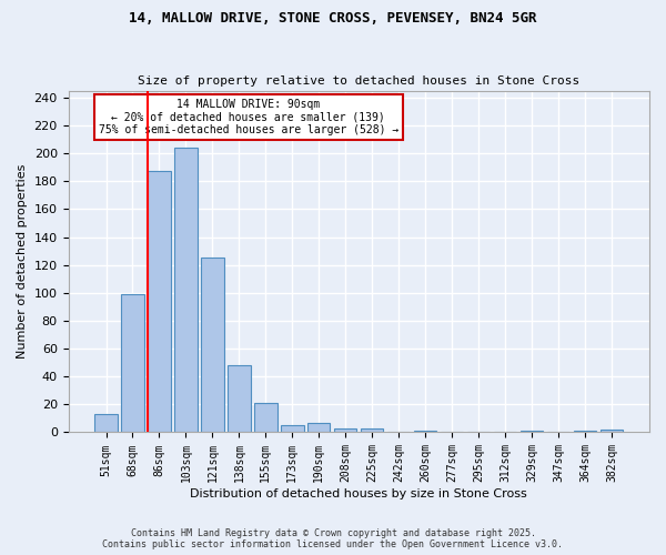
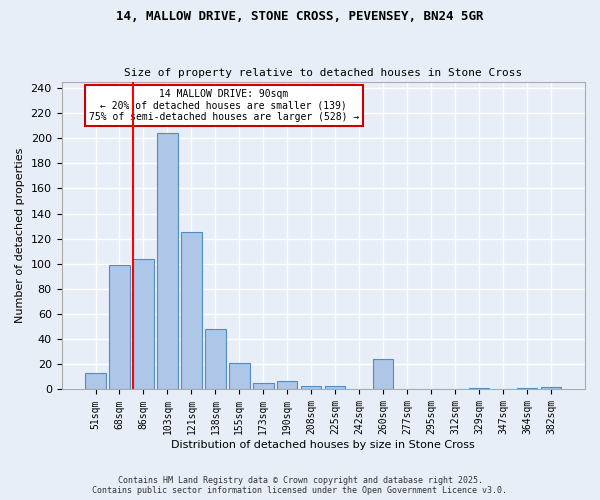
86sqm: 187 -> 104
260sqm: 1 -> 24
